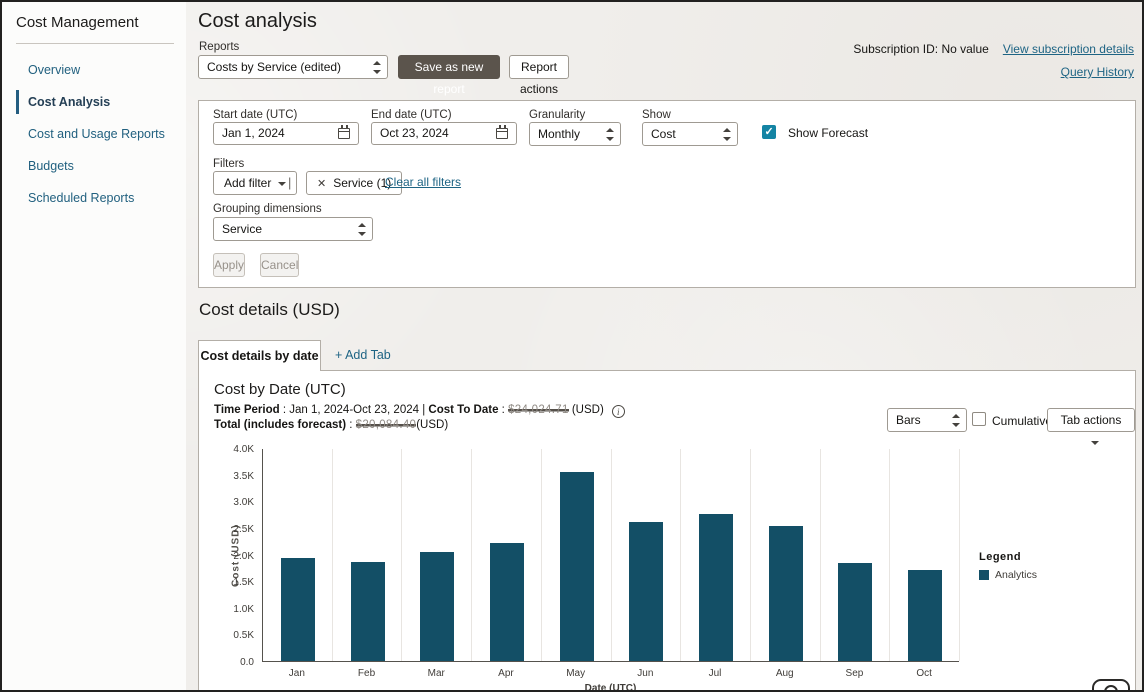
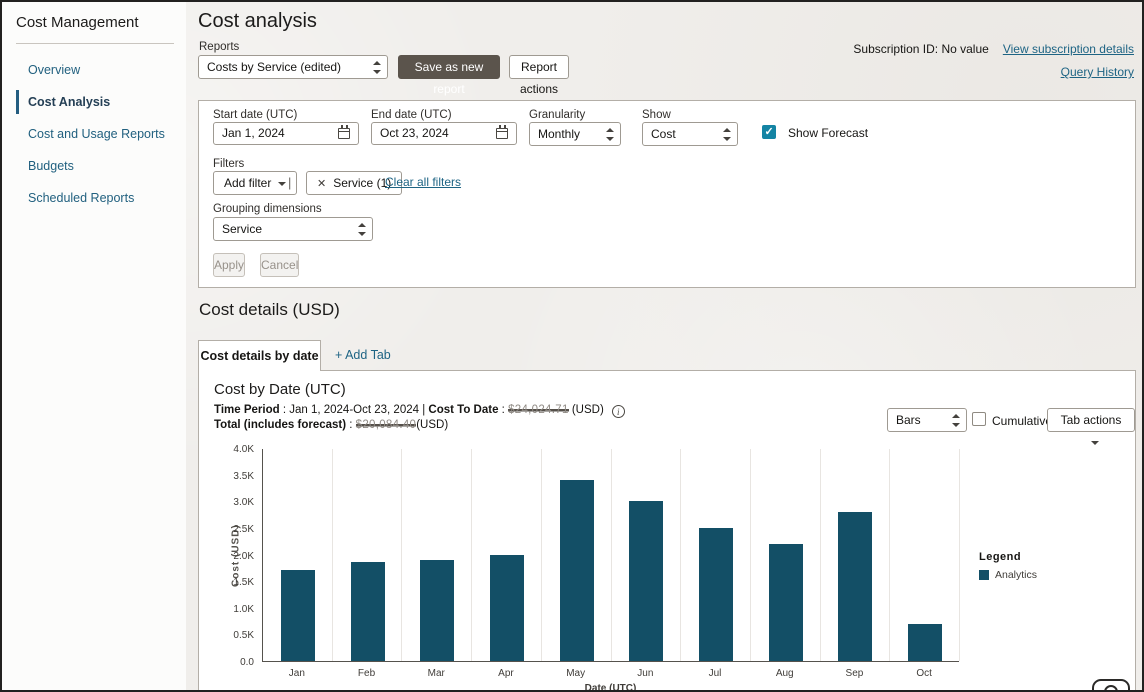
Jan: 1.9K -> 1.7K
Mar: 2.0K -> 1.9K
Apr: 2.2K -> 2.0K
May: 3.6K -> 3.4K
Jun: 2.6K -> 3.0K
Jul: 2.8K -> 2.5K
Aug: 2.5K -> 2.2K
Sep: 1.8K -> 2.8K
Oct: 1.7K -> 0.7K
